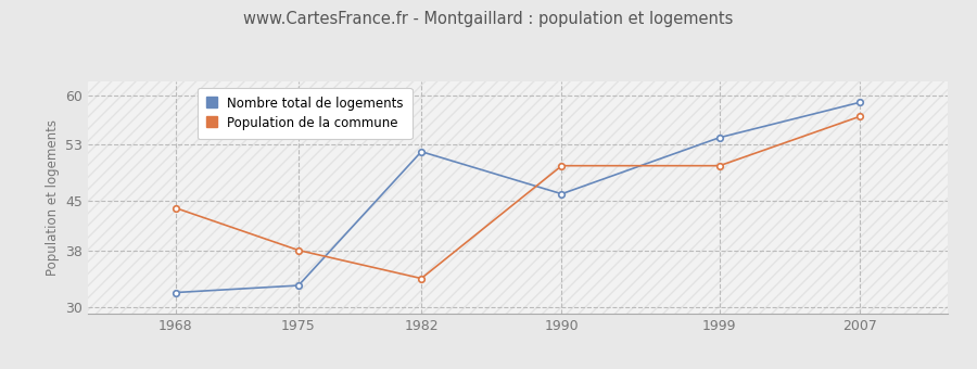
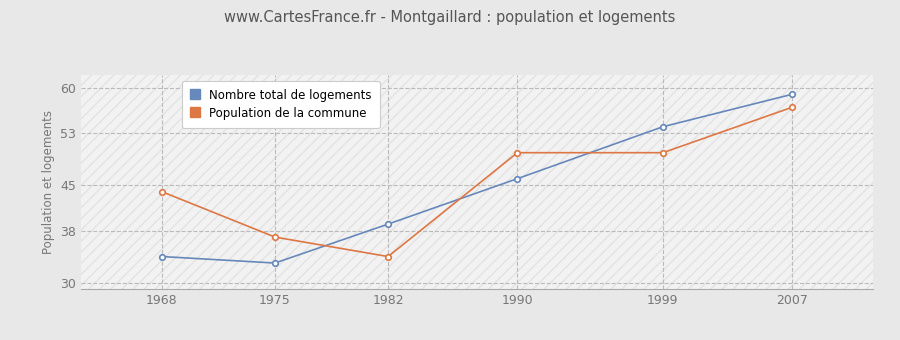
Nombre total de logements/1968: 32 -> 34
Population de la commune/1975: 38 -> 37
Nombre total de logements/1982: 52 -> 39
